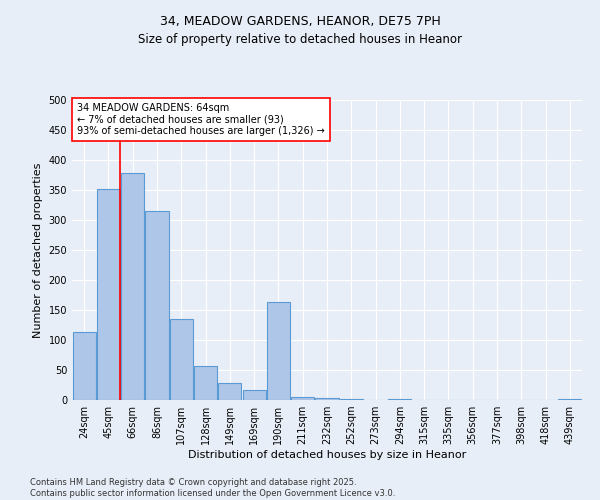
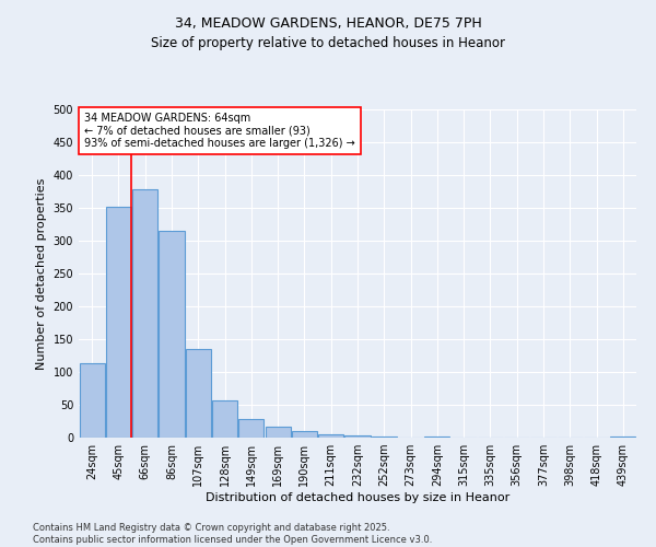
190sqm: 164 -> 10
